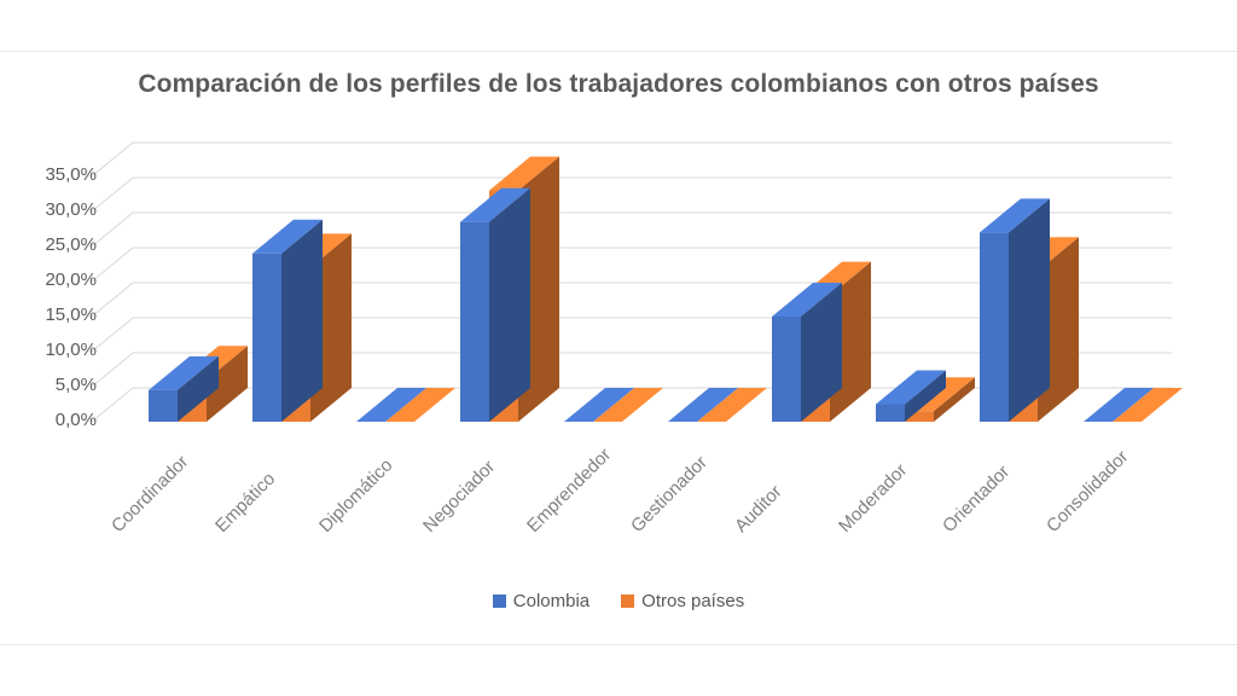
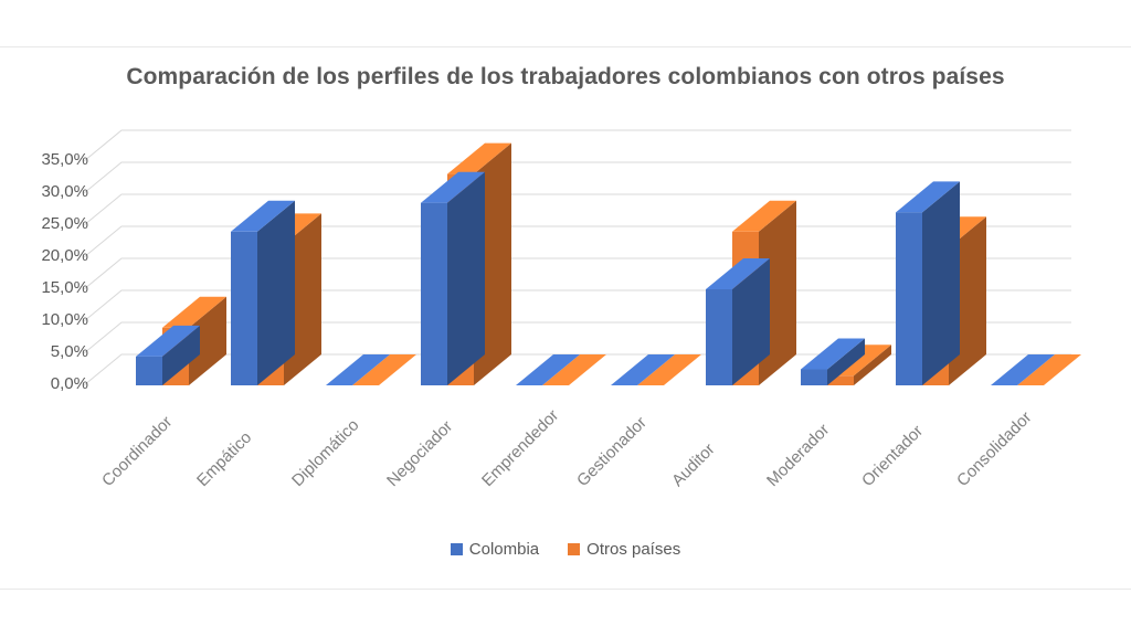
Otros países/Coordinador: 6% -> 9%
Otros países/Auditor: 18% -> 24%
